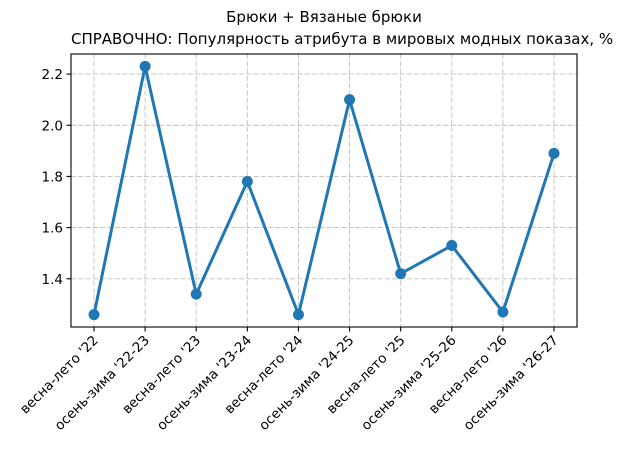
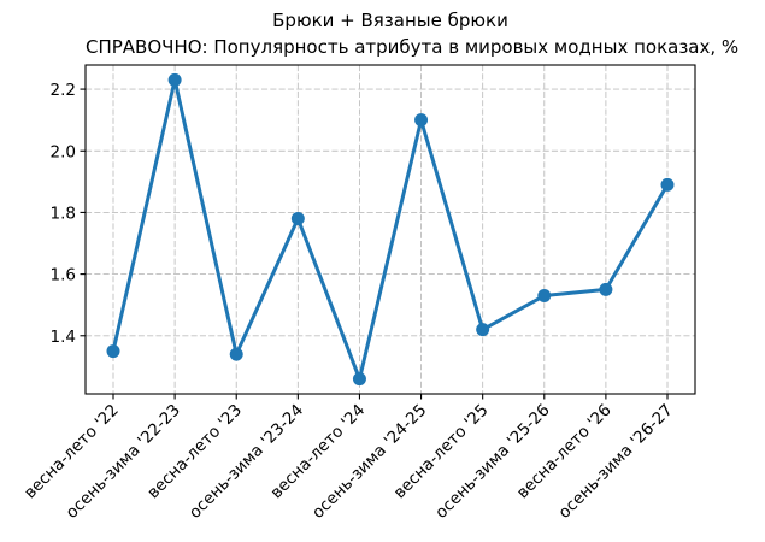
весна-лето '22: 1.26 -> 1.35
весна-лето '26: 1.27 -> 1.55
